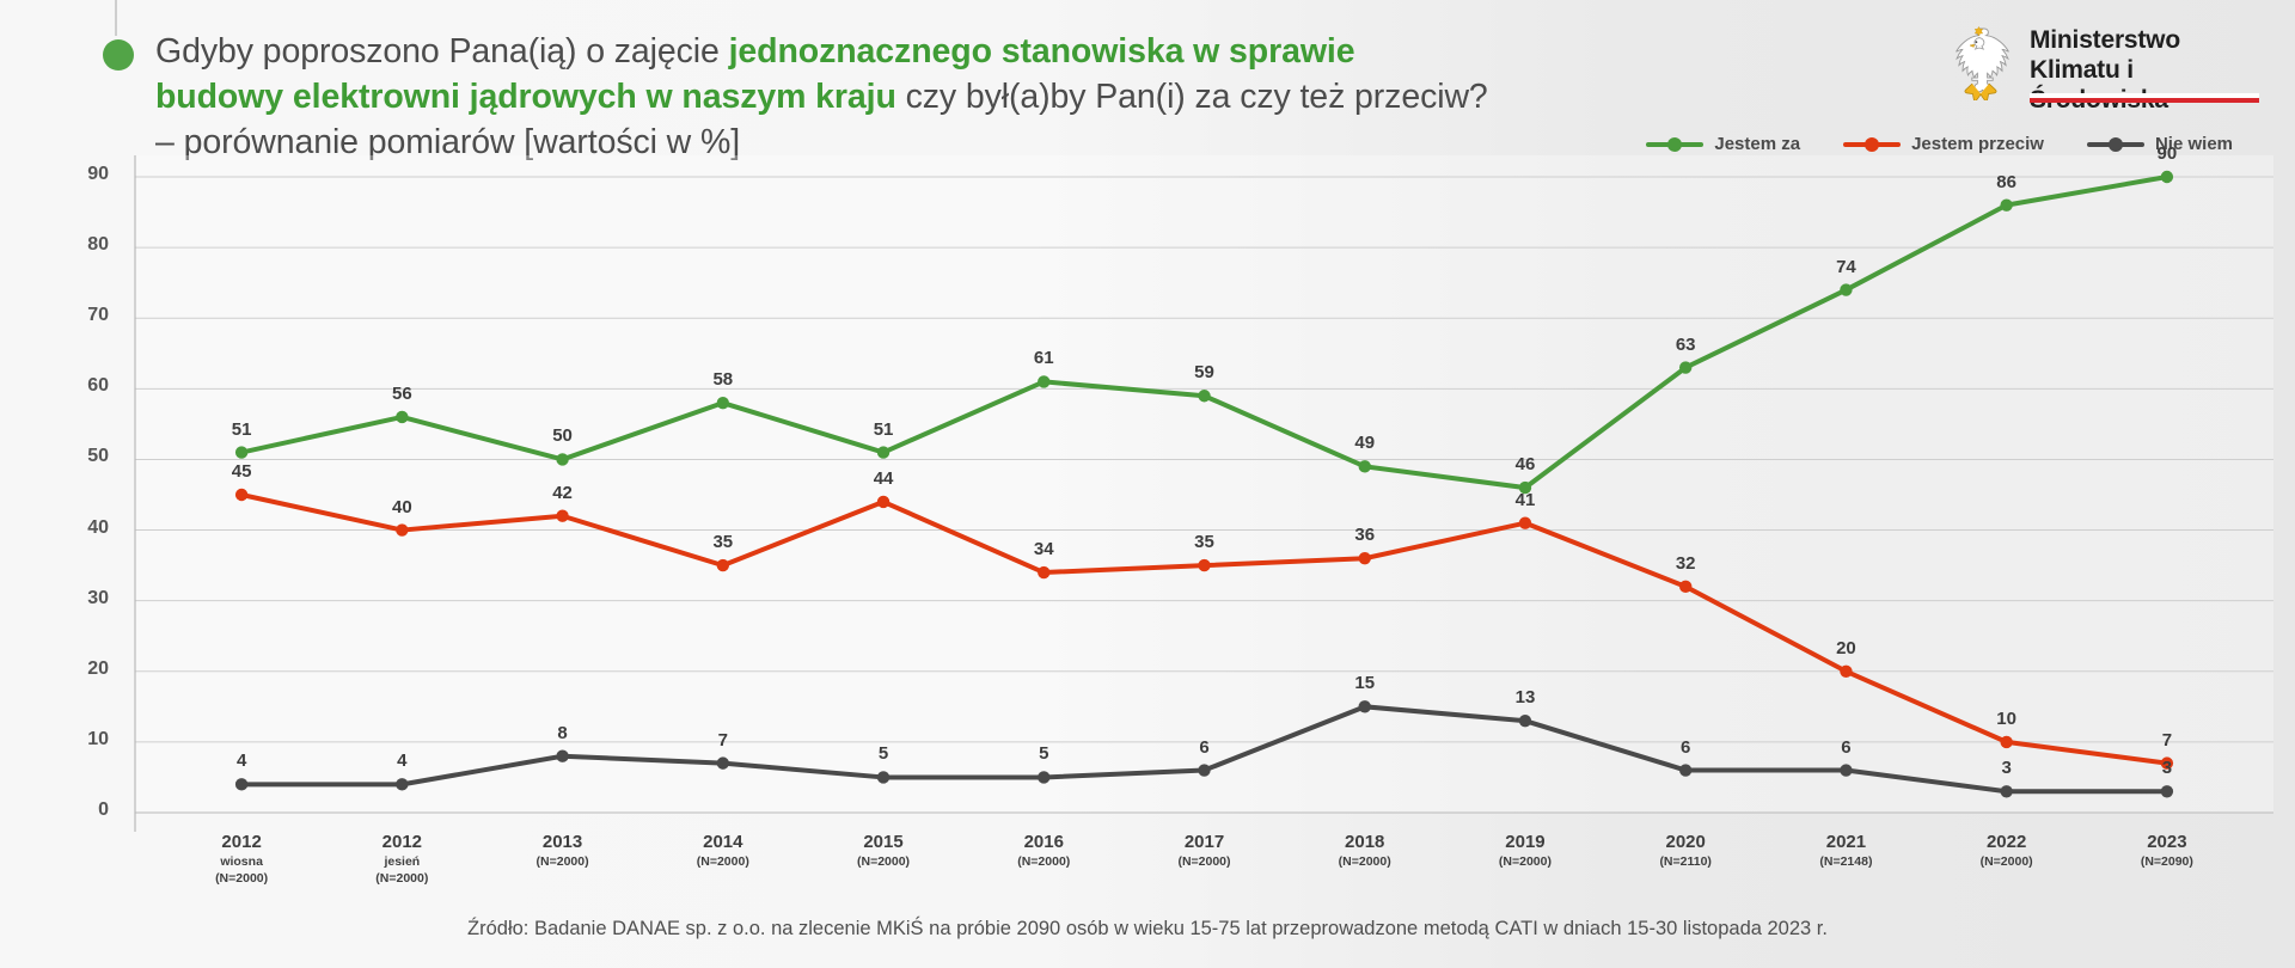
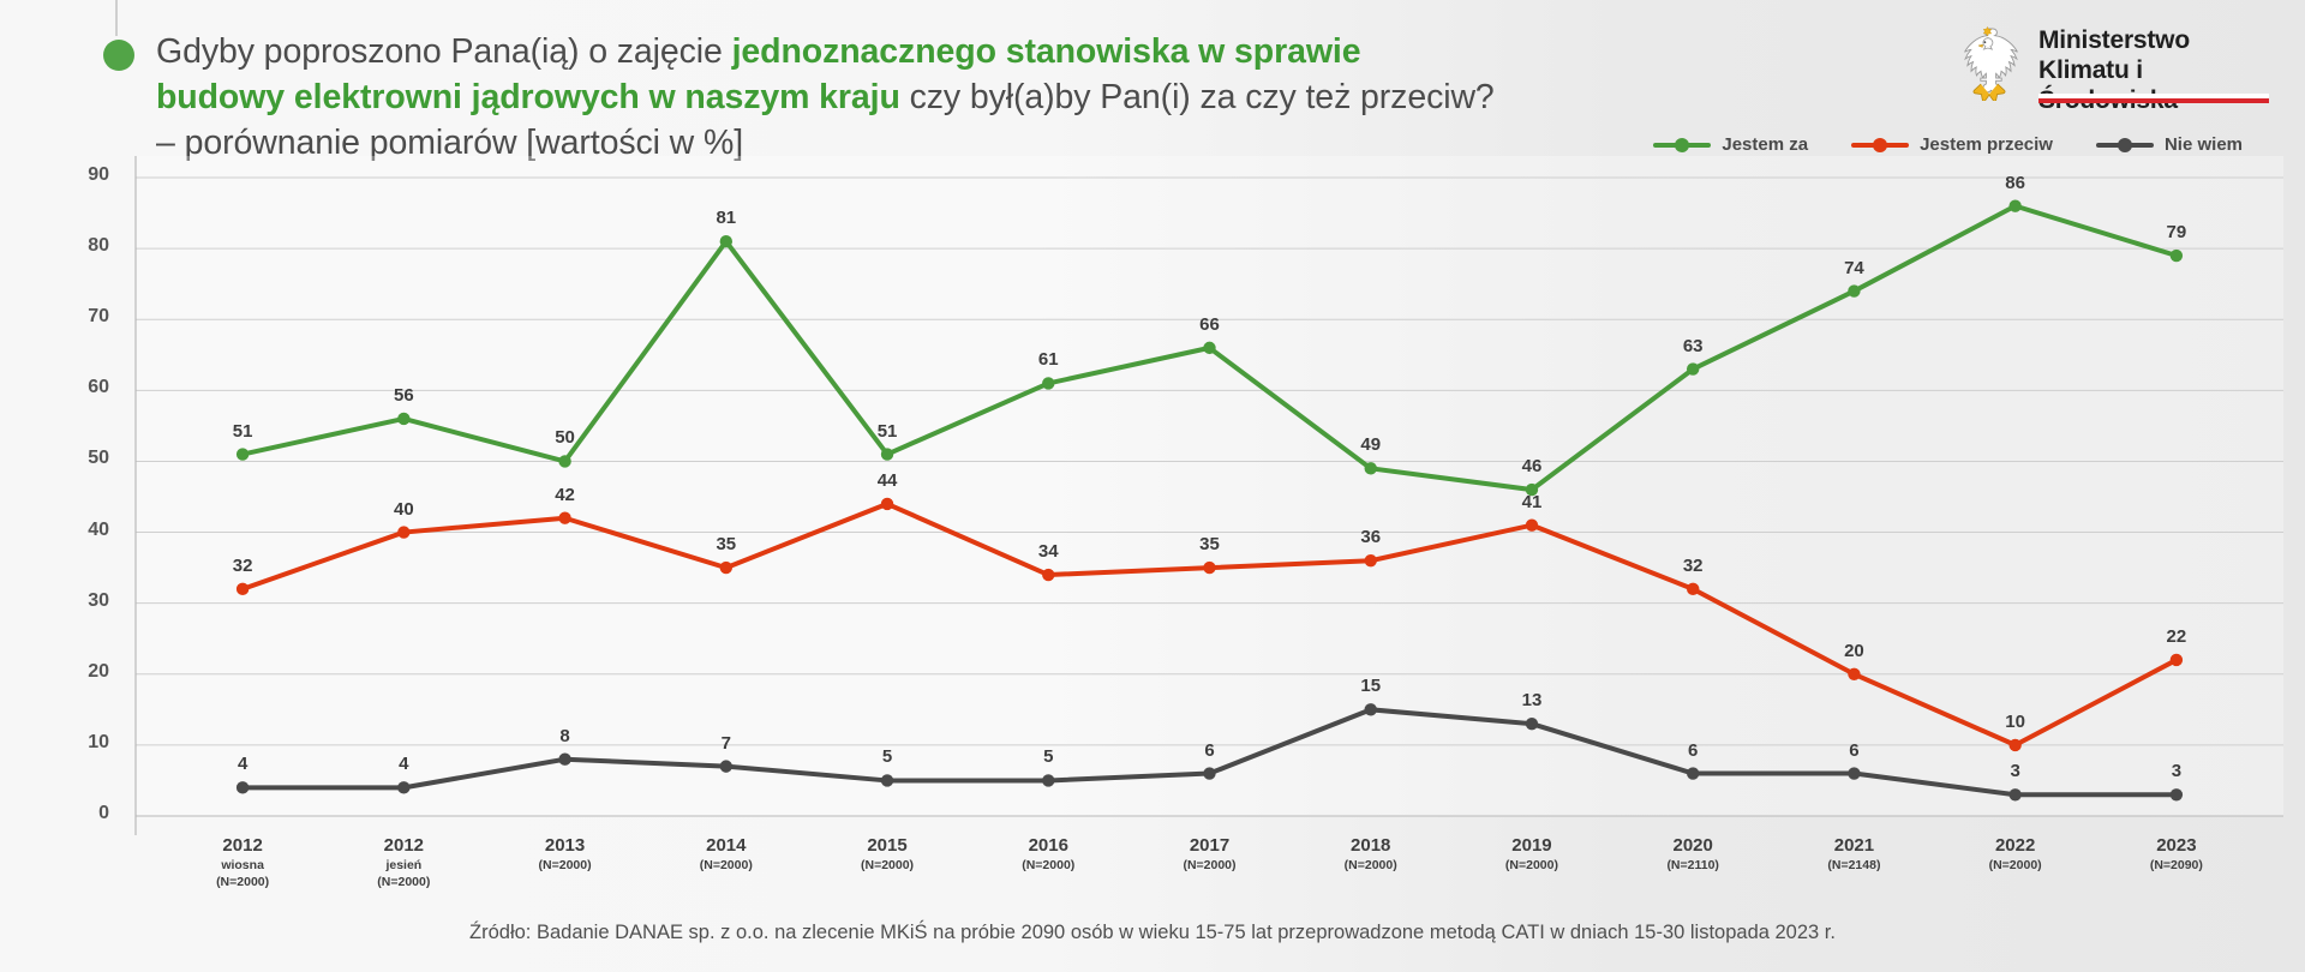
Jestem przeciw/2012 wiosna: 45 -> 32
Jestem za/2014: 58 -> 81
Jestem za/2017: 59 -> 66
Jestem za/2023: 90 -> 79
Jestem przeciw/2023: 7 -> 22
